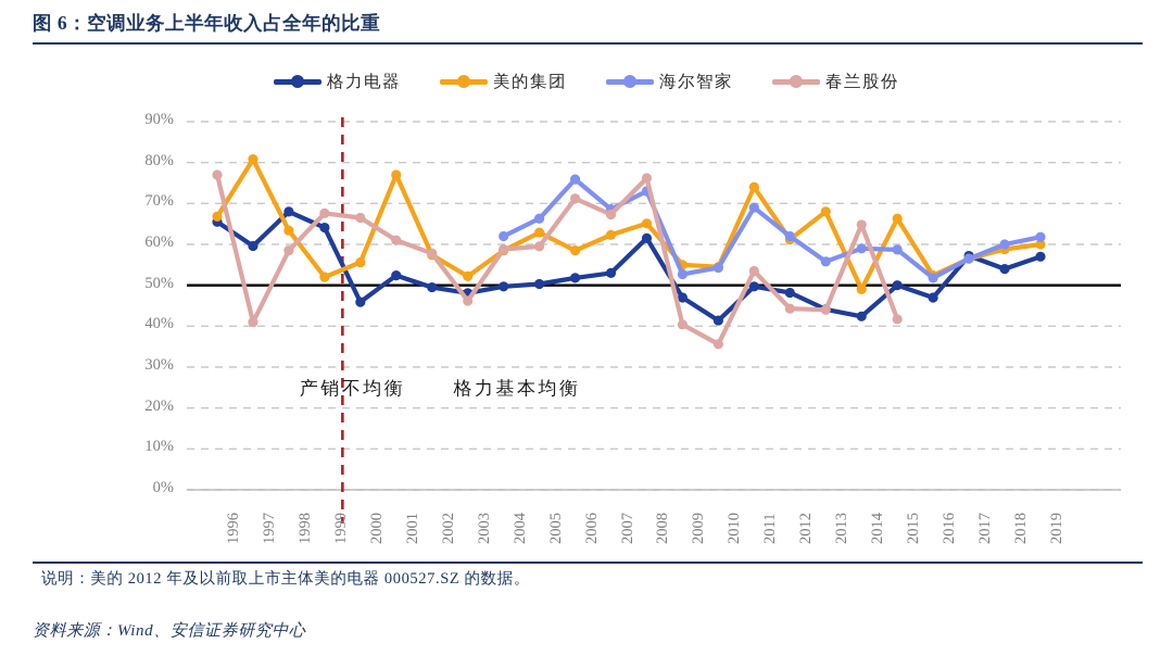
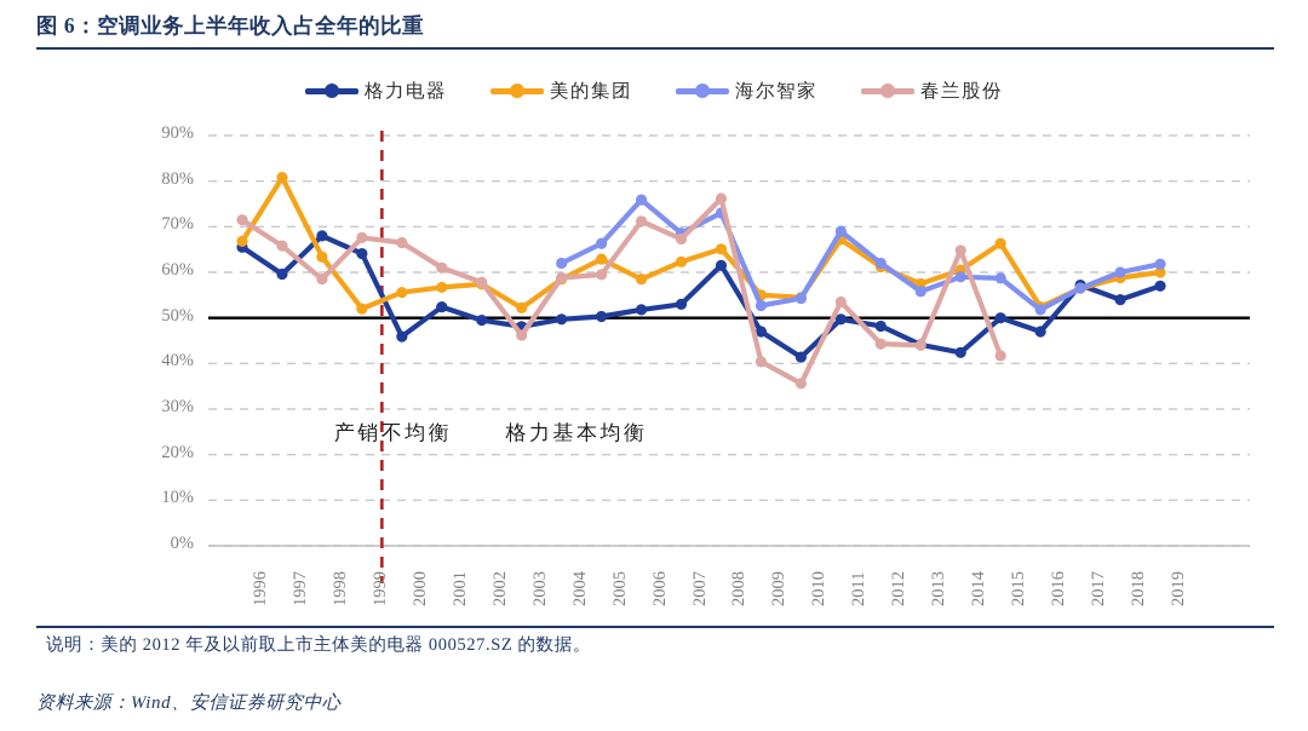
春兰股份/1996: 77% -> 71%
春兰股份/1997: 41% -> 66%
美的集团/2001: 77% -> 57%
美的集团/2011: 74% -> 67%
美的集团/2013: 68% -> 57%
美的集团/2014: 49% -> 60%
